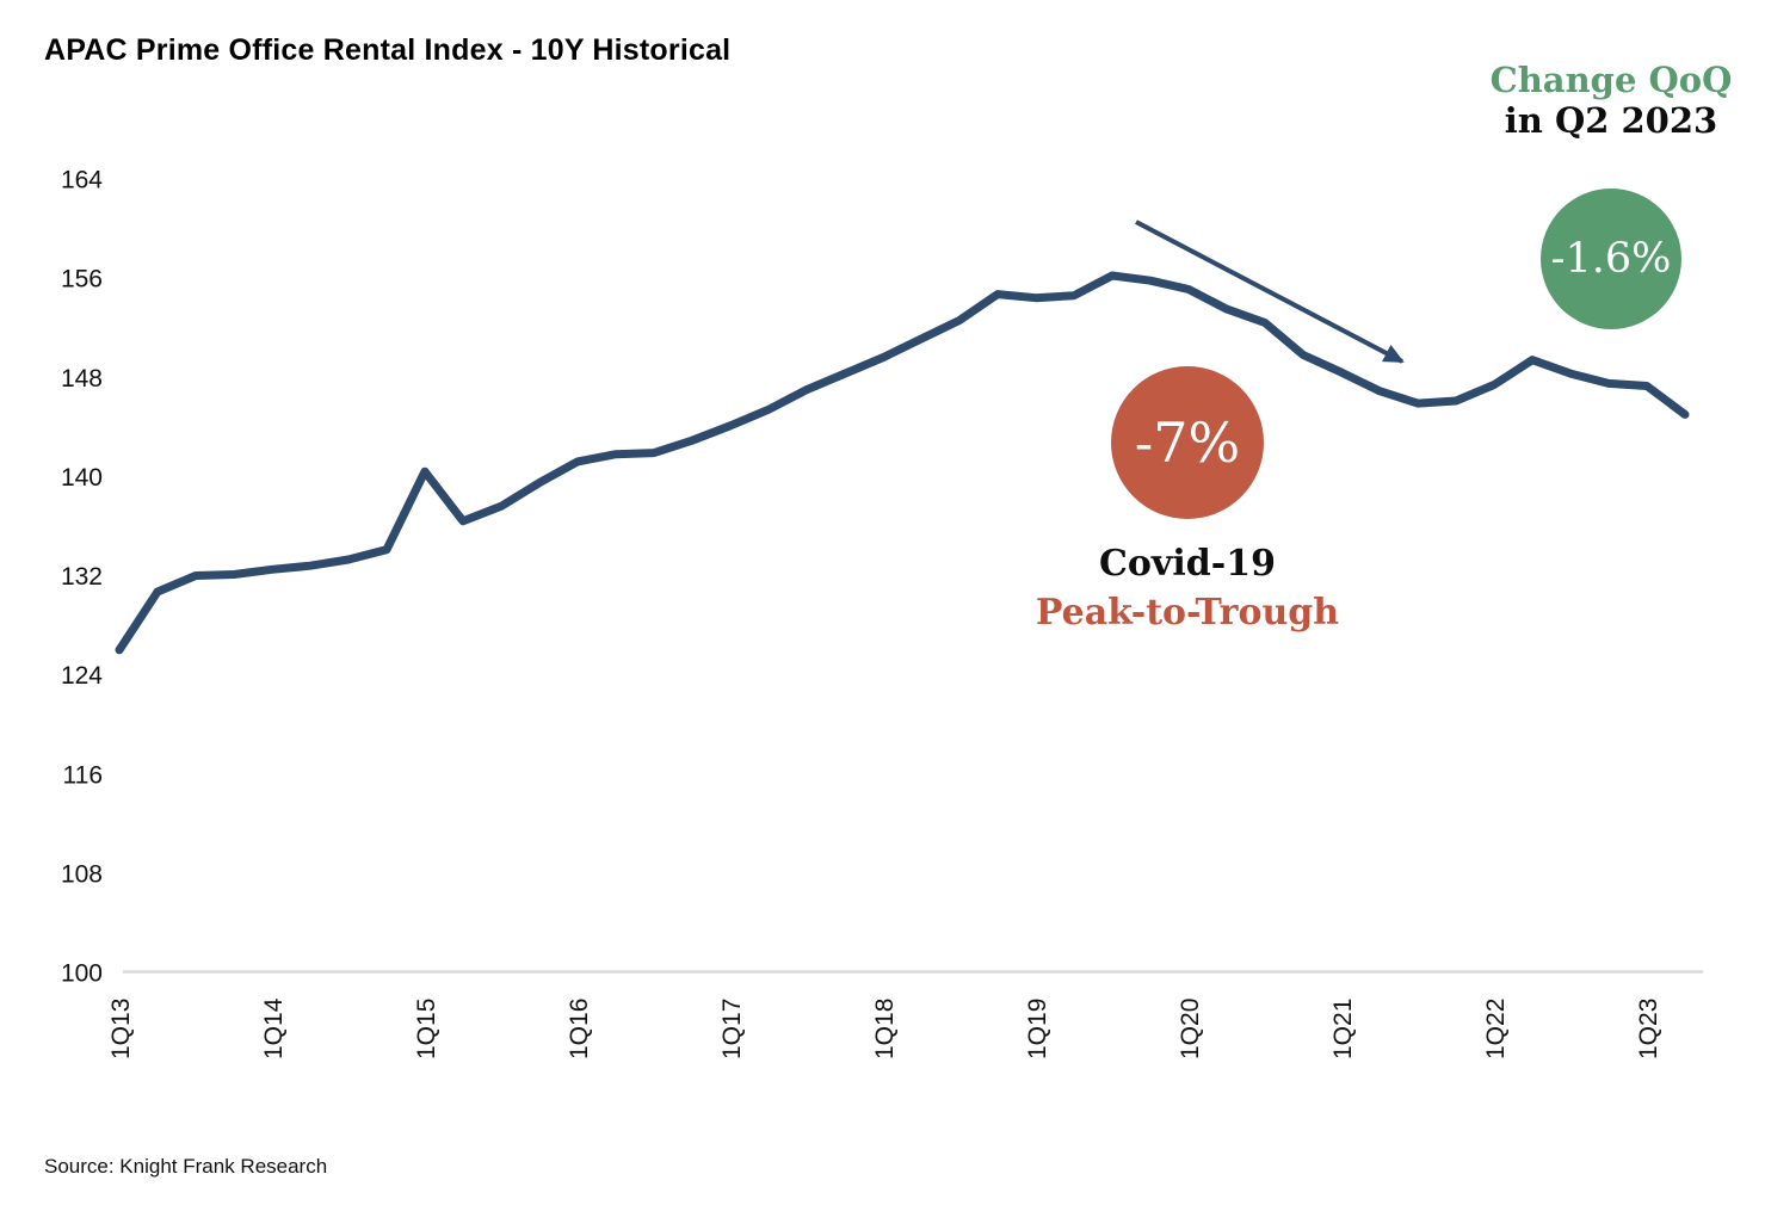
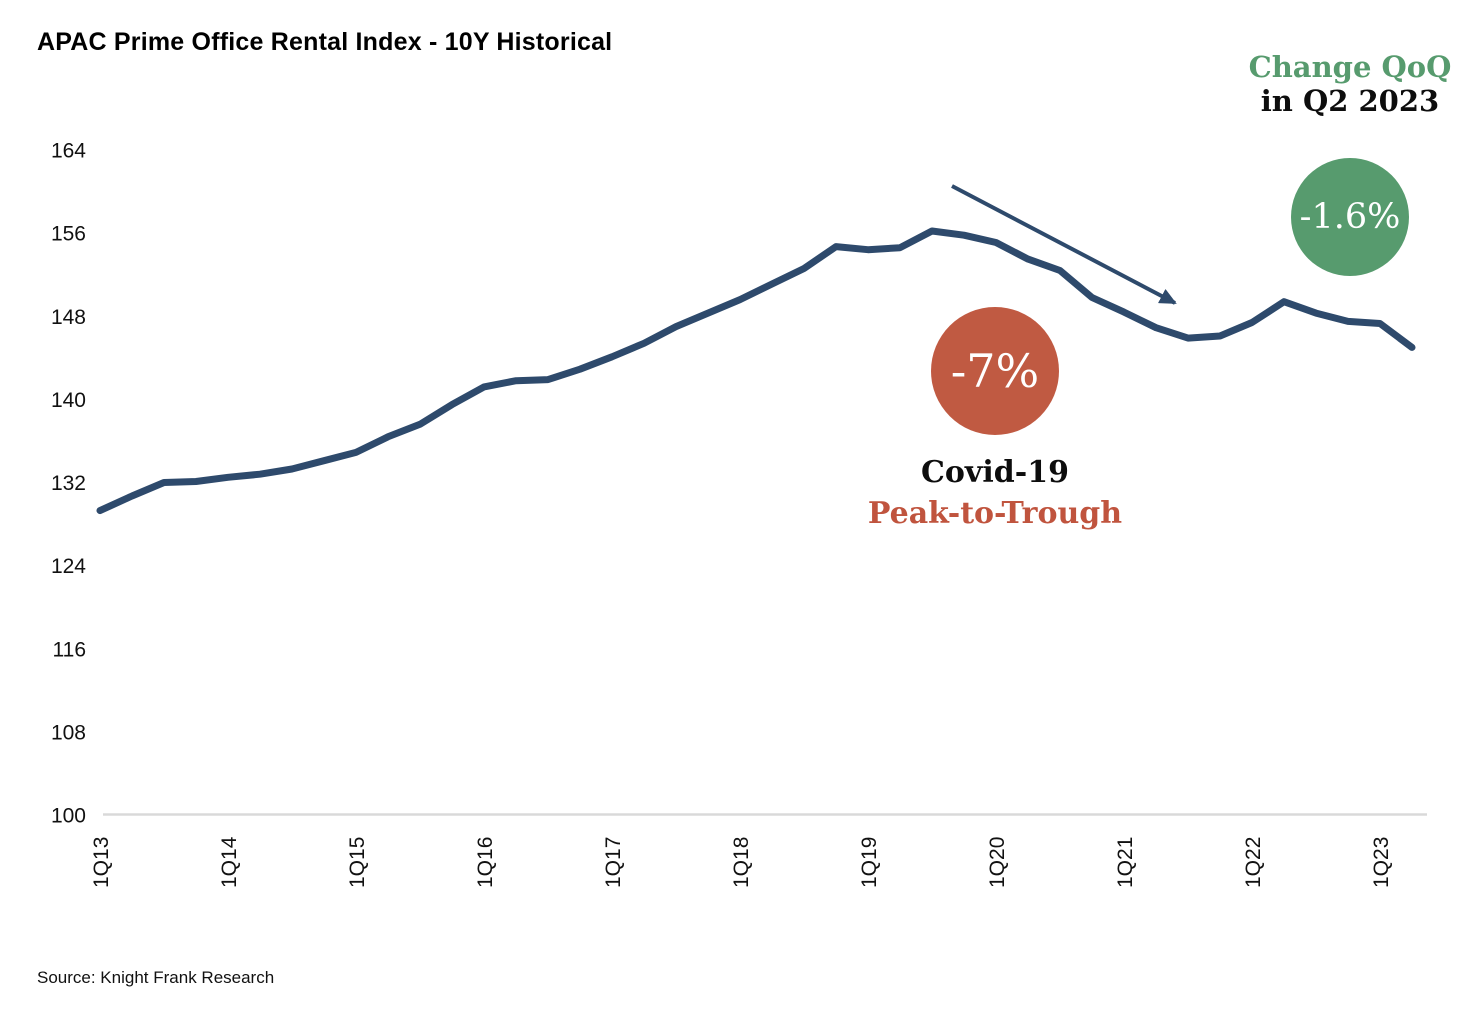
1Q13: 126.0 -> 129.3
1Q15: 140.4 -> 134.9
